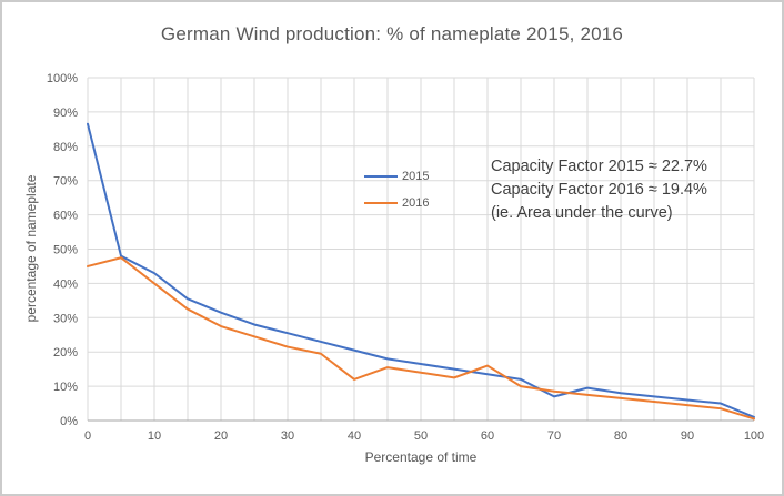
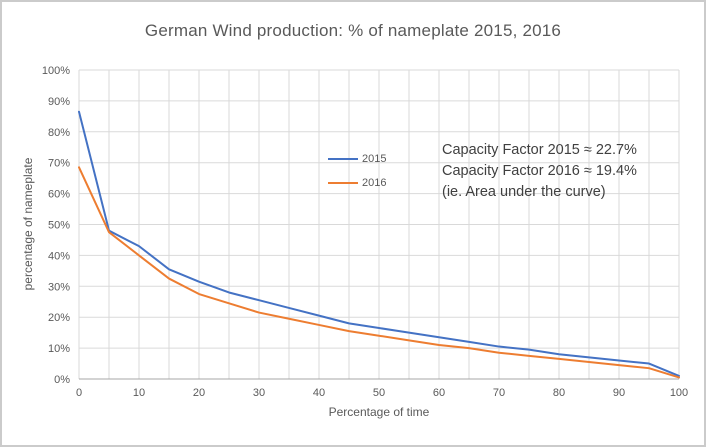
2016/0: 45% -> 68%
2016/40: 12% -> 18%
2016/60: 16% -> 11%
2015/70: 7% -> 10%
